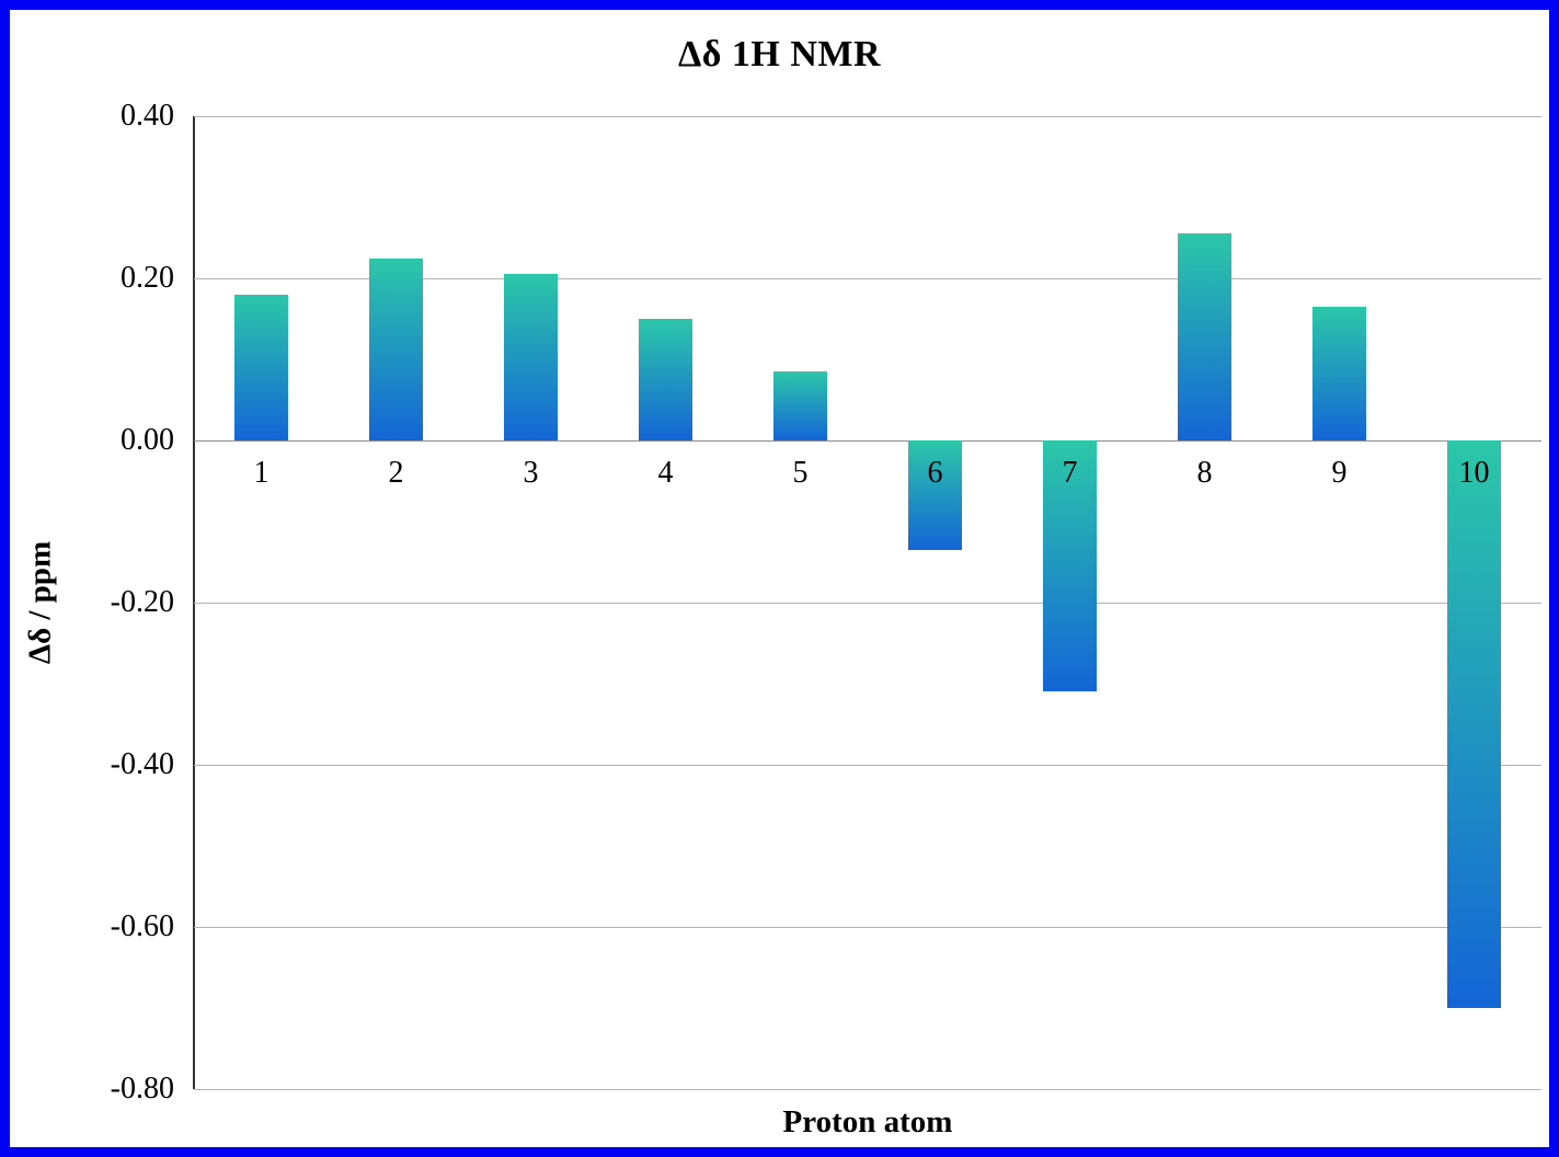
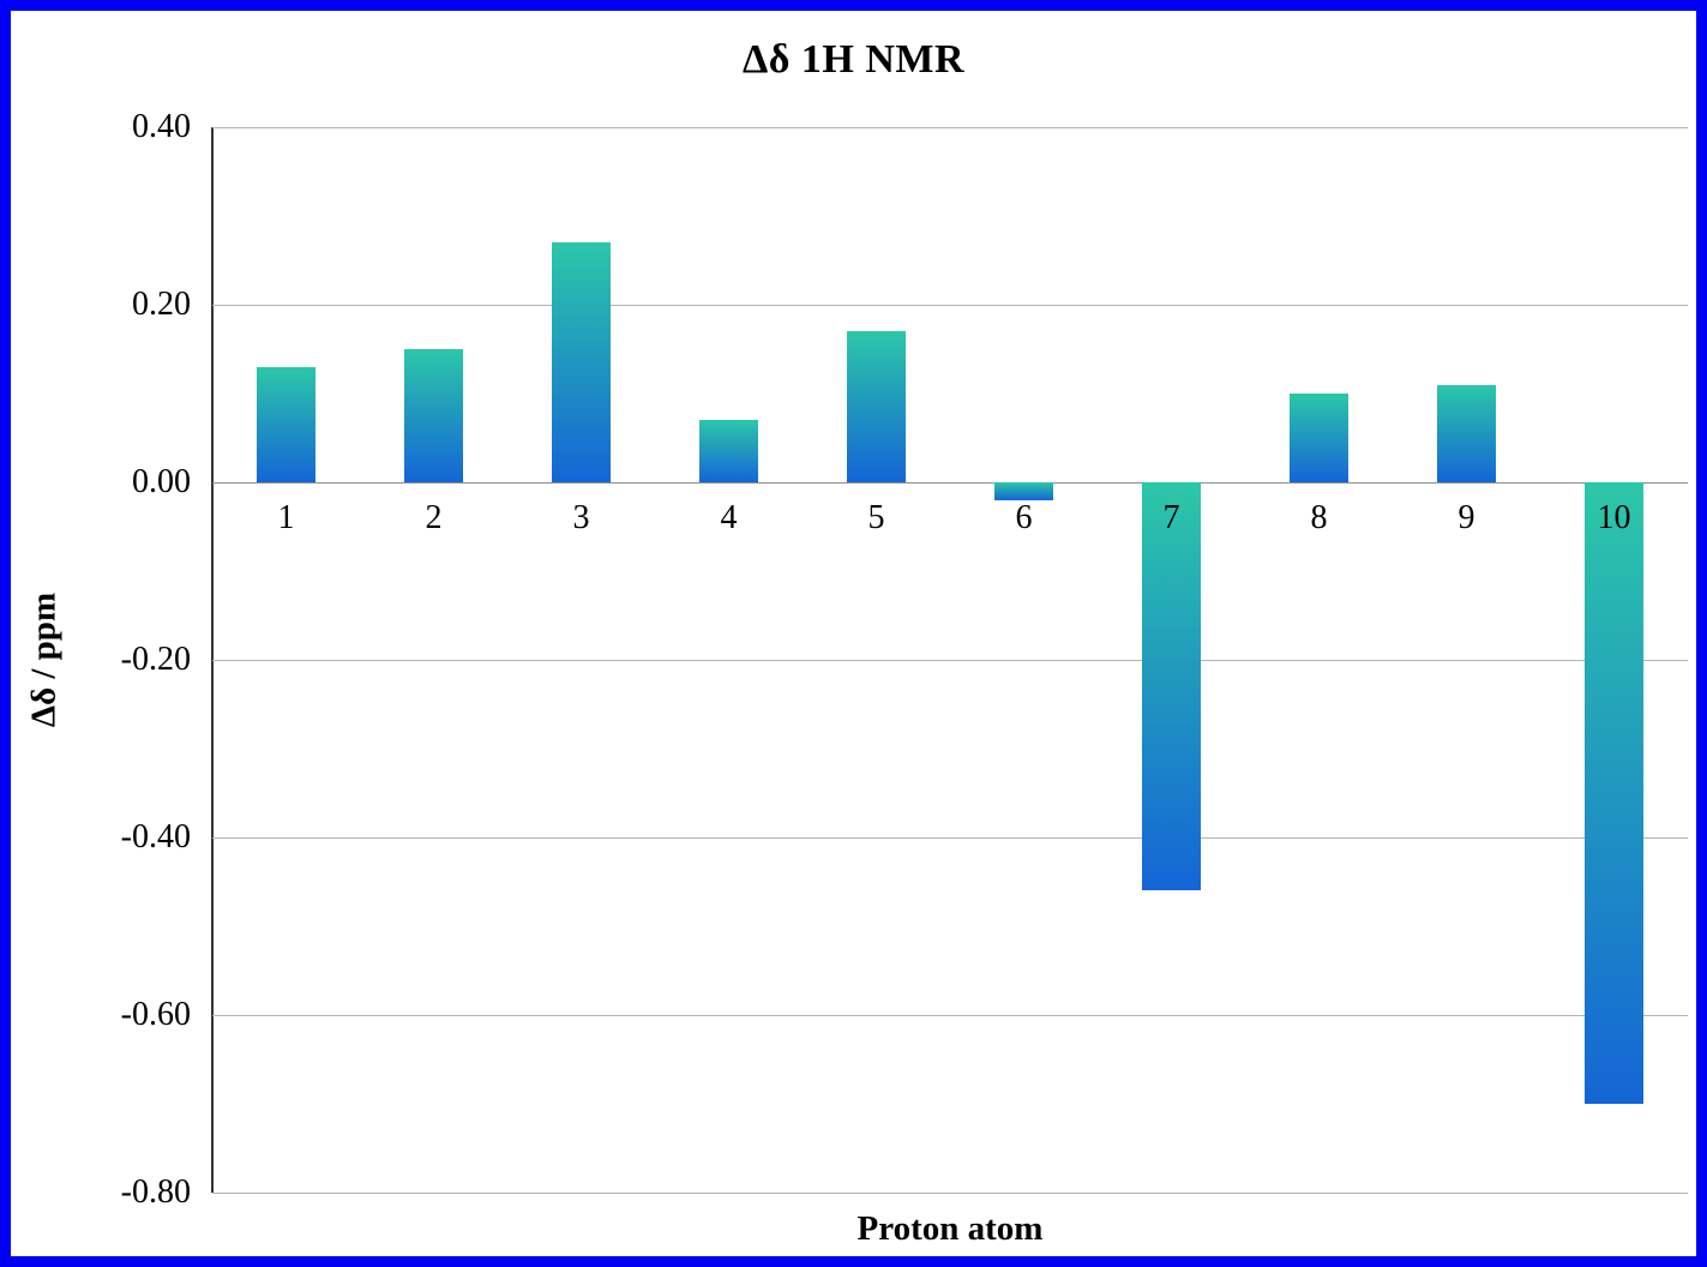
1: 0.18 -> 0.13
2: 0.23 -> 0.15
3: 0.20 -> 0.27
4: 0.15 -> 0.07
5: 0.09 -> 0.17
6: -0.14 -> -0.02
7: -0.31 -> -0.46
8: 0.26 -> 0.10
9: 0.17 -> 0.11
